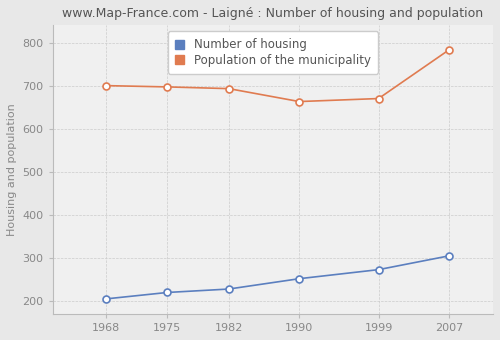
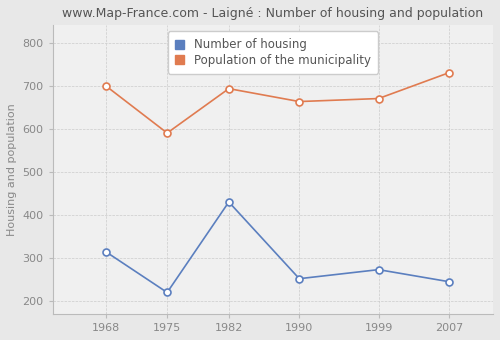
Number of housing/1968: 205 -> 315
Population of the municipality/1975: 697 -> 590
Number of housing/1982: 228 -> 430
Number of housing/2007: 305 -> 245
Population of the municipality/2007: 783 -> 730
